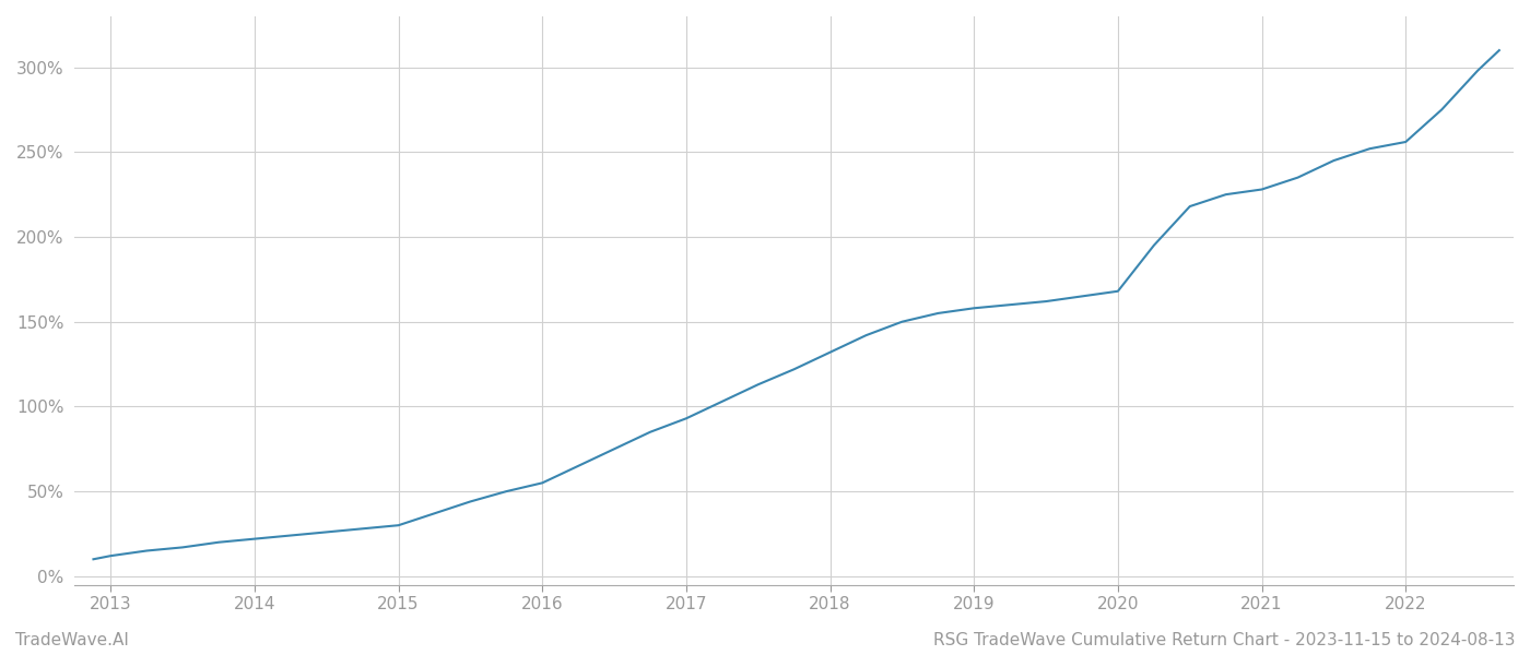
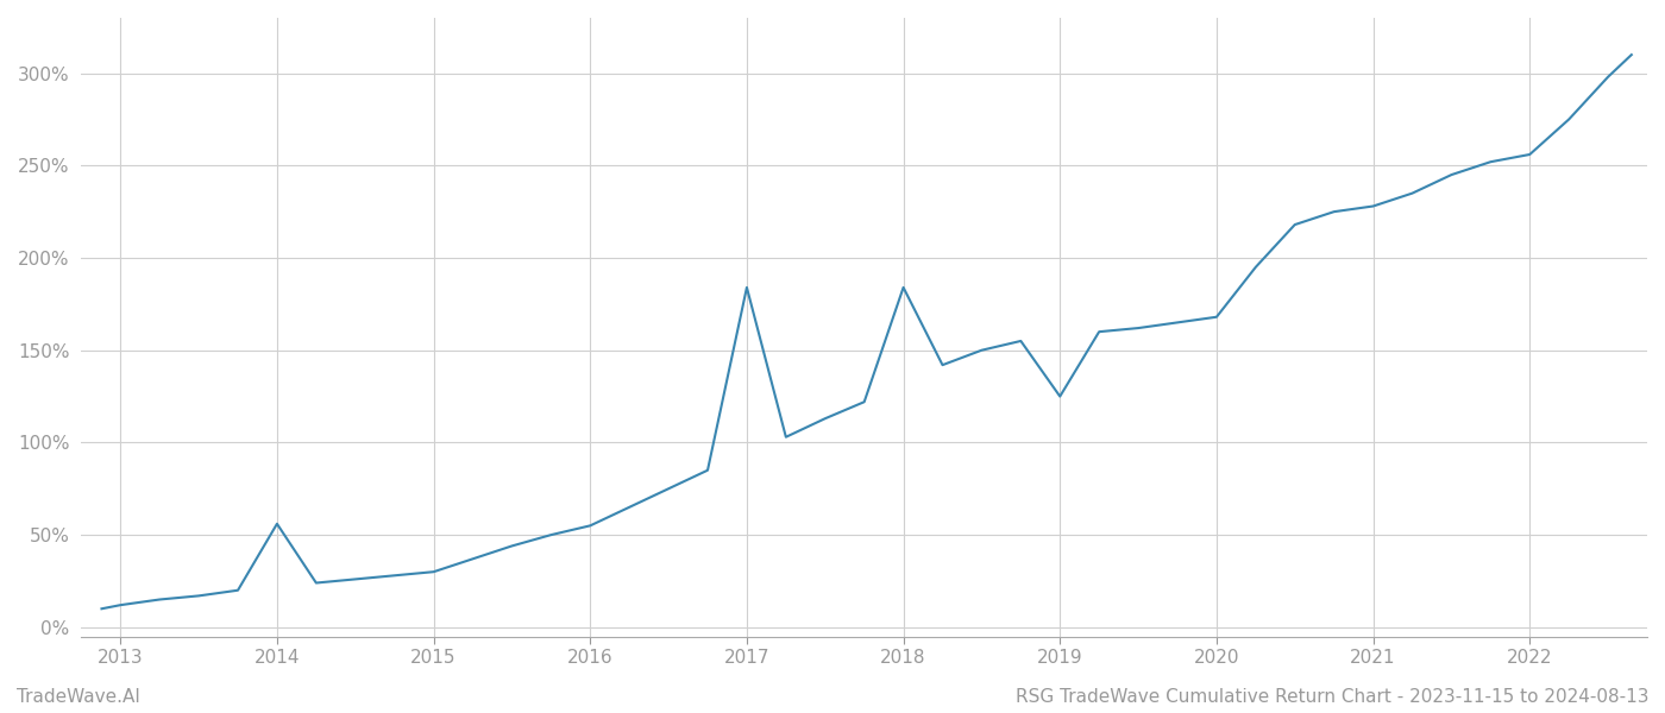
2014: 22% -> 56%
2017: 93% -> 184%
2018: 132% -> 184%
2019: 158% -> 125%
